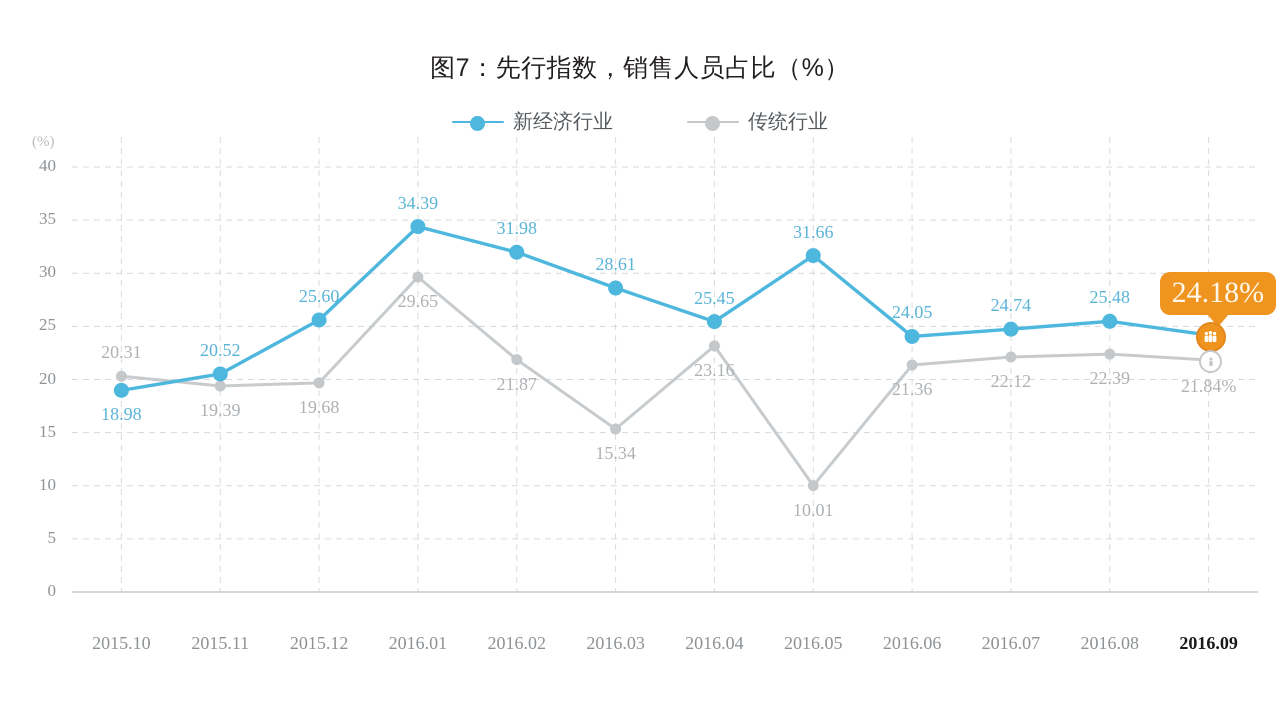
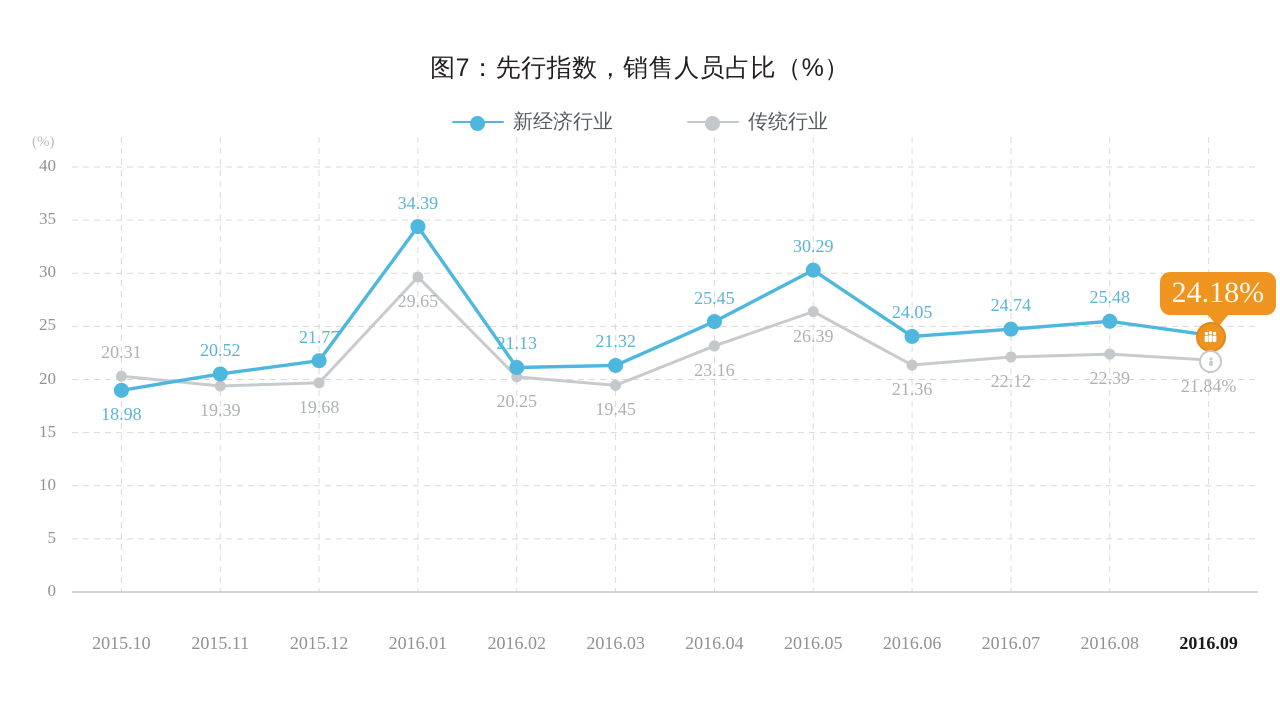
新经济行业/2015.12: 25.60 -> 21.77
新经济行业/2016.02: 31.98 -> 21.13
传统行业/2016.02: 21.87 -> 20.25
新经济行业/2016.03: 28.61 -> 21.32
传统行业/2016.03: 15.34 -> 19.45
新经济行业/2016.05: 31.66 -> 30.29
传统行业/2016.05: 10.01 -> 26.39
